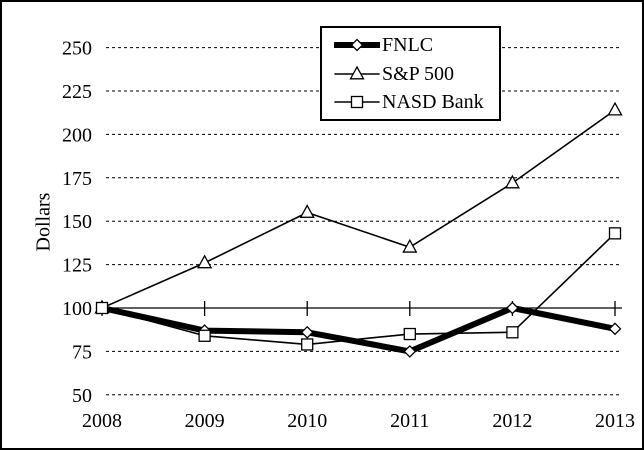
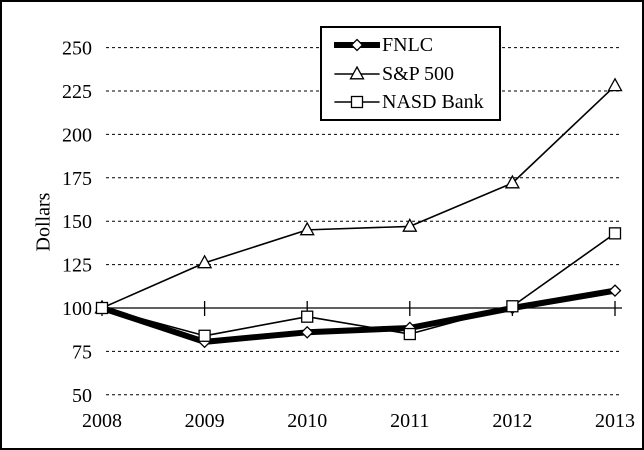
FNLC/2009: 87 -> 80
S&P 500/2010: 155 -> 145
NASD Bank/2010: 79 -> 95
FNLC/2011: 75 -> 88
S&P 500/2011: 135 -> 147
NASD Bank/2012: 86 -> 101
FNLC/2013: 88 -> 110
S&P 500/2013: 214 -> 228
